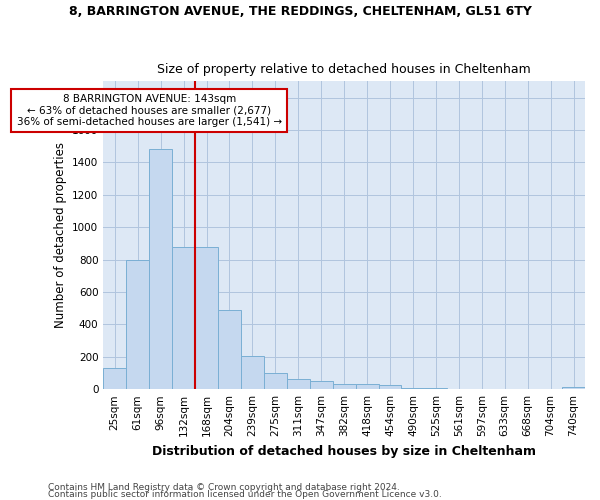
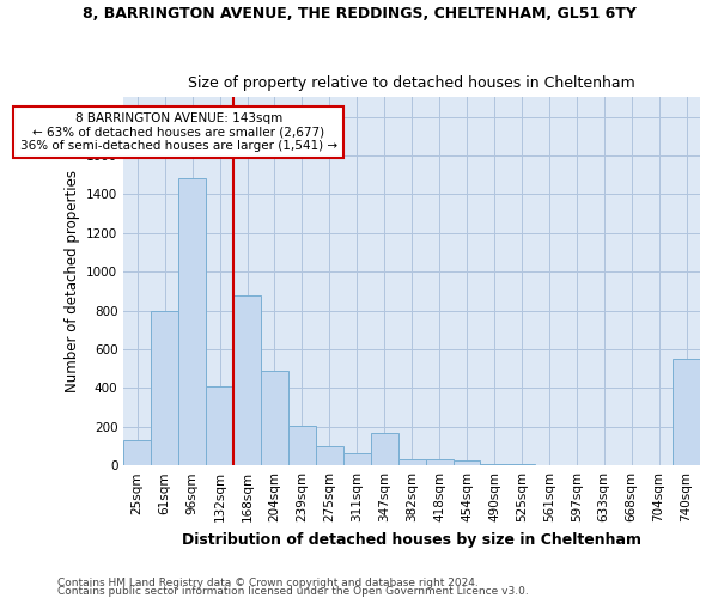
132sqm: 880 -> 410
347sqm: 50 -> 170
740sqm: 20 -> 550
